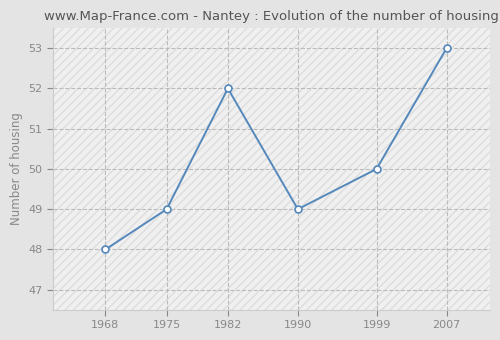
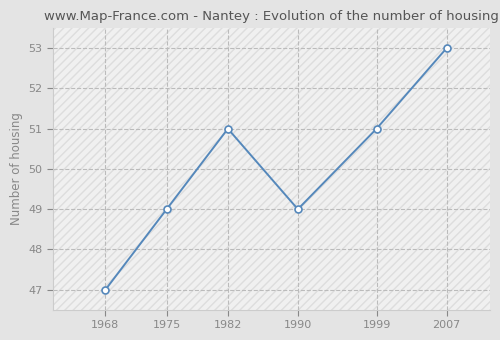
1968: 48 -> 47
1982: 52 -> 51
1999: 50 -> 51
